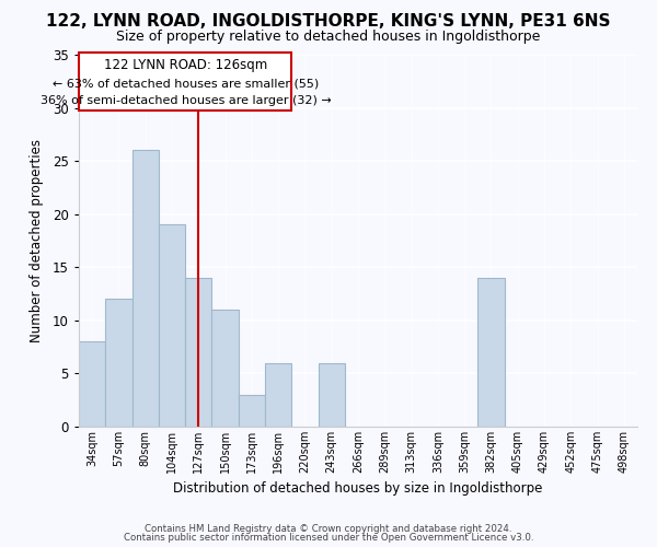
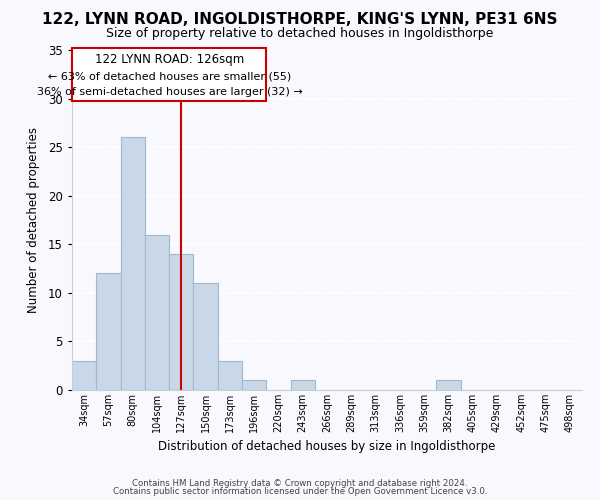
34sqm: 8 -> 3
104sqm: 19 -> 16
196sqm: 6 -> 1
243sqm: 6 -> 1
382sqm: 14 -> 1
